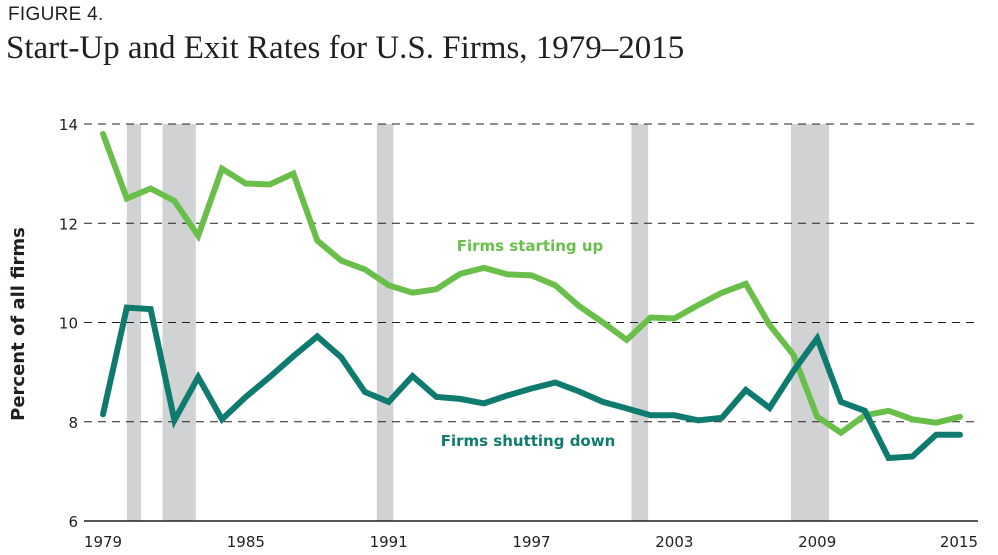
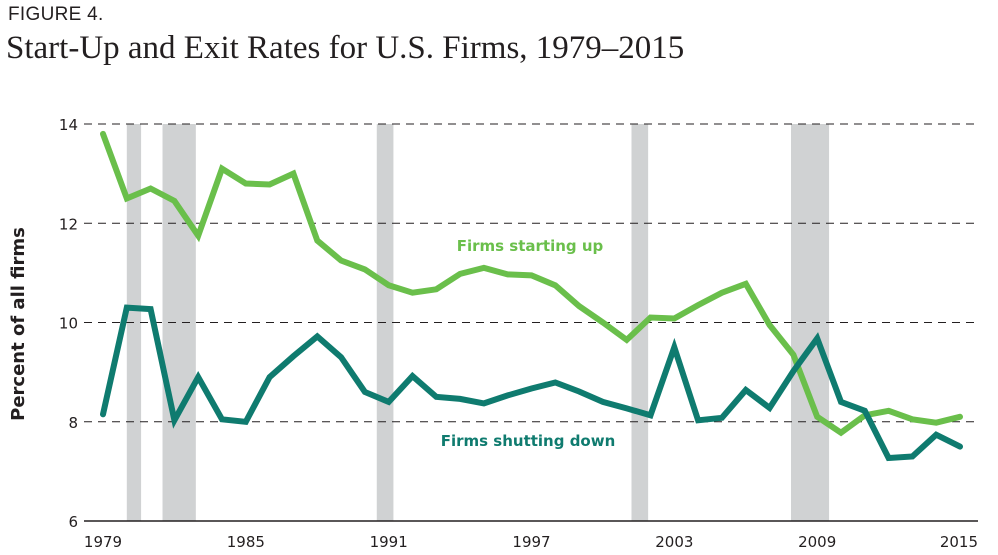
Firms shutting down/1985: 8.5 -> 8.0
Firms shutting down/2003: 8.1 -> 9.5
Firms shutting down/2015: 7.7 -> 7.5
